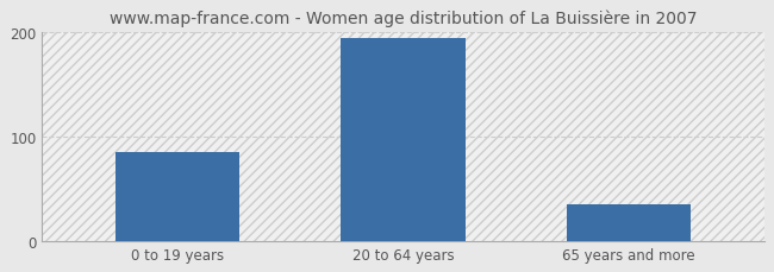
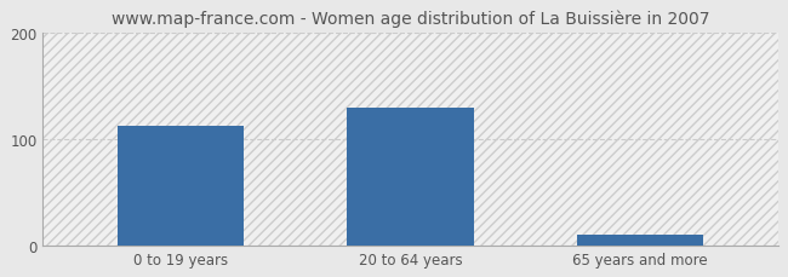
0 to 19 years: 85 -> 112
20 to 64 years: 194 -> 130
65 years and more: 35 -> 10
